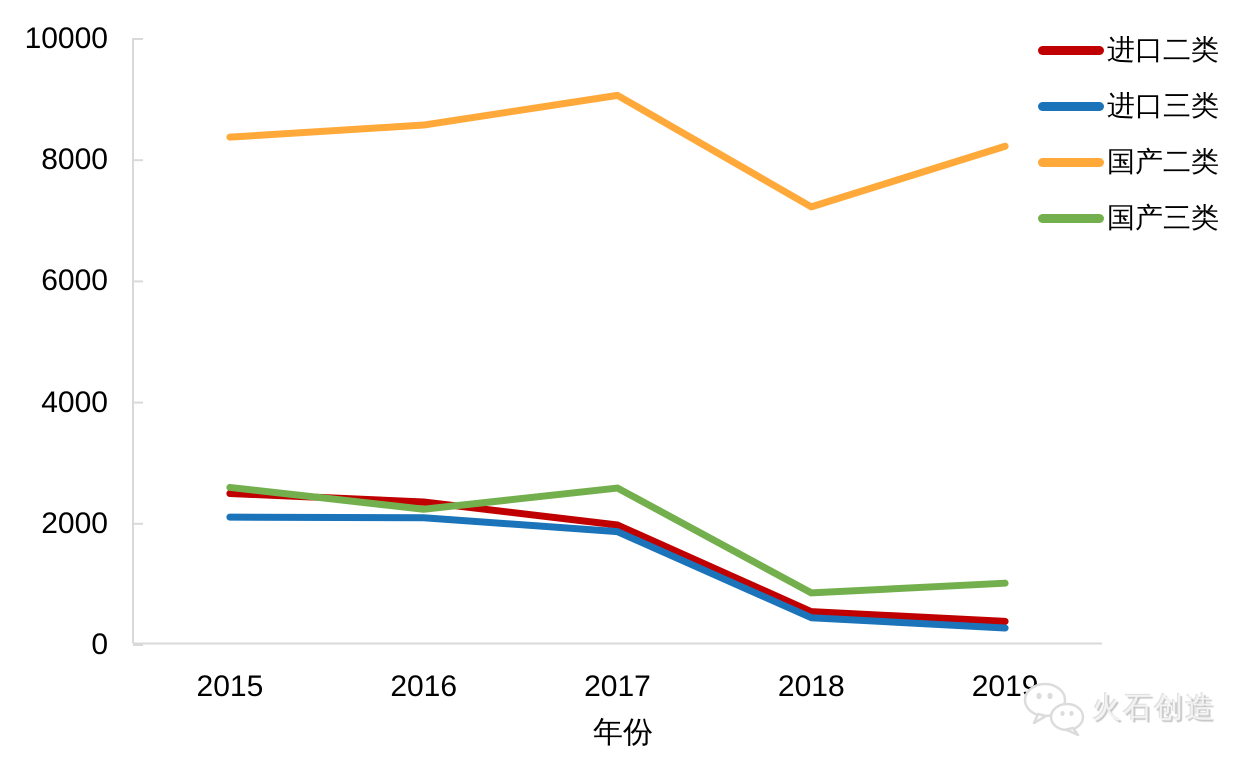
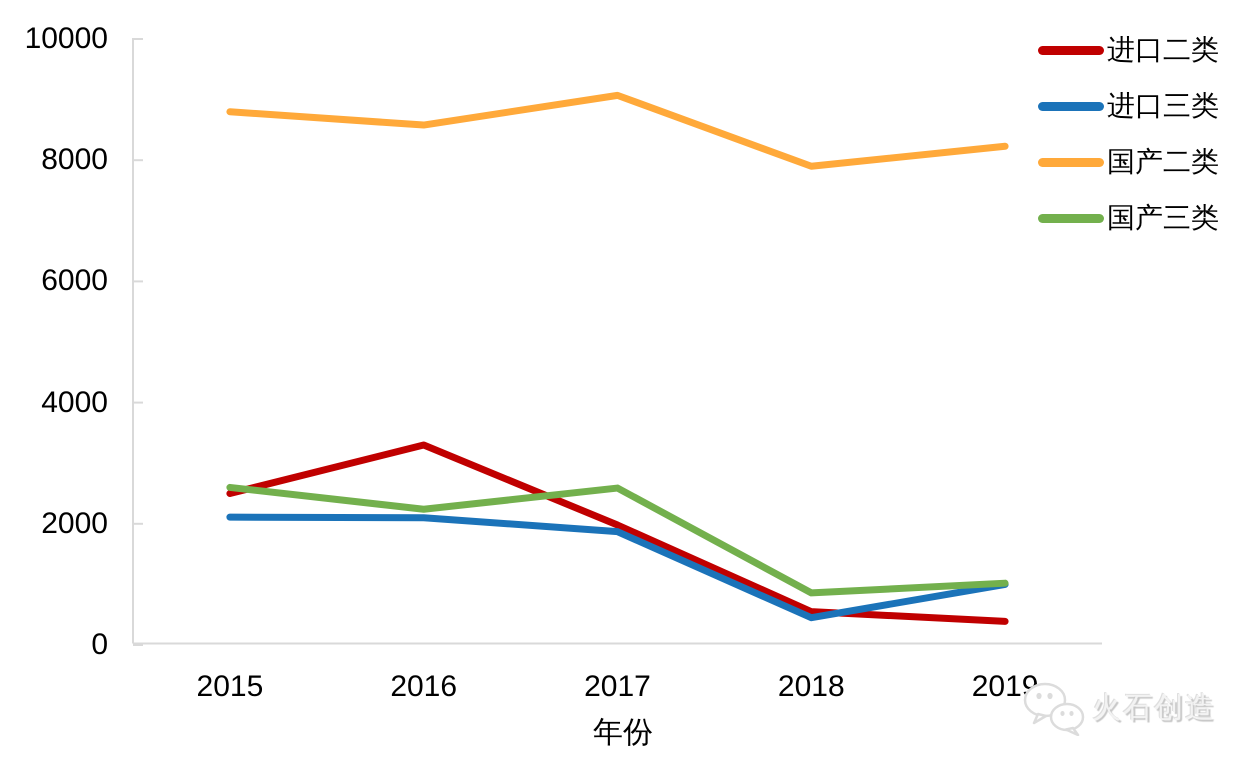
国产二类/2015: 8400 -> 8800
进口二类/2016: 2400 -> 3300
国产二类/2018: 7200 -> 7900
进口三类/2019: 300 -> 1000
